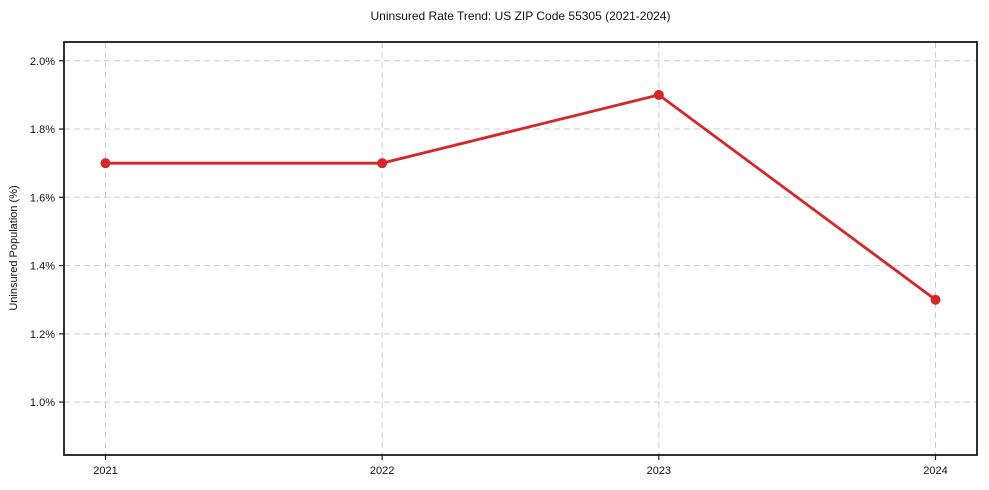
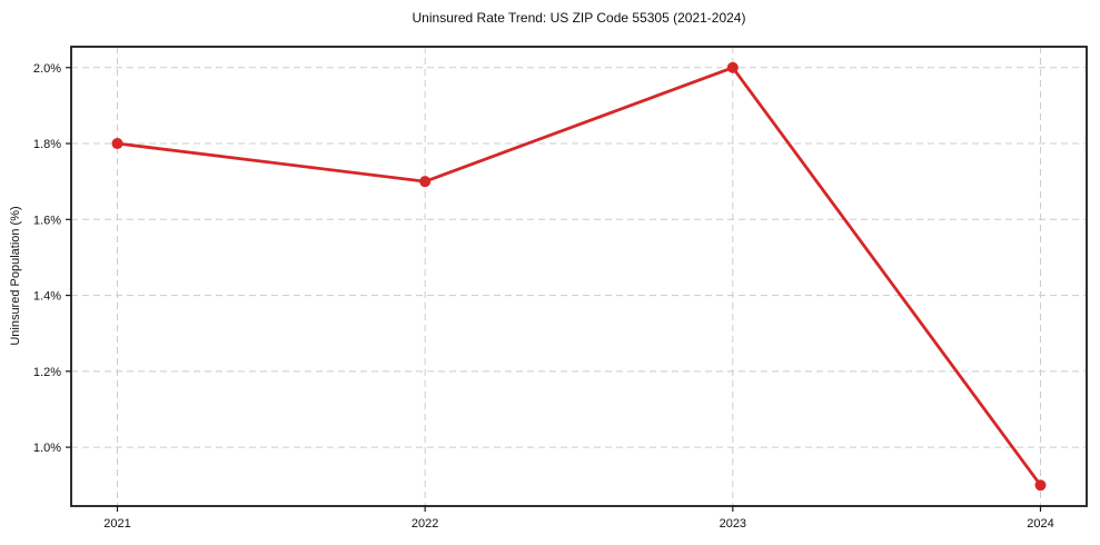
2021: 1.7% -> 1.8%
2023: 1.9% -> 2.0%
2024: 1.3% -> 0.9%
